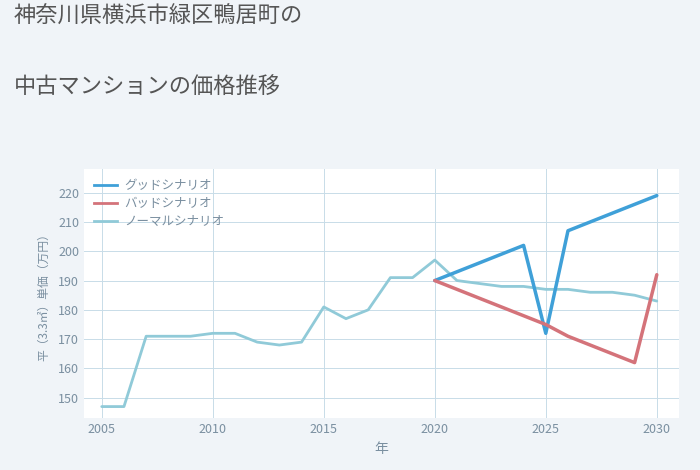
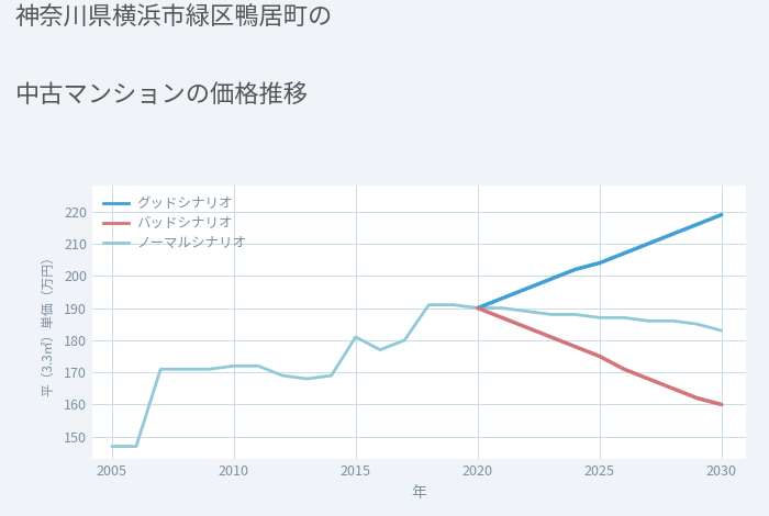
ノーマルシナリオ/2020: 197 -> 190
グッドシナリオ/2025: 172 -> 204
バッドシナリオ/2030: 192 -> 160
